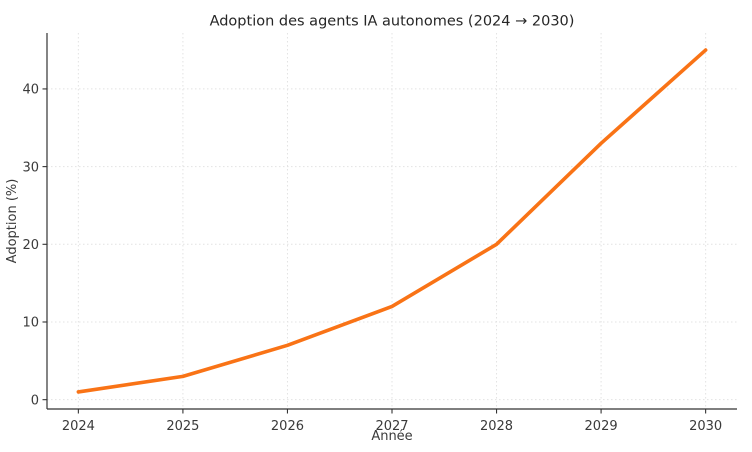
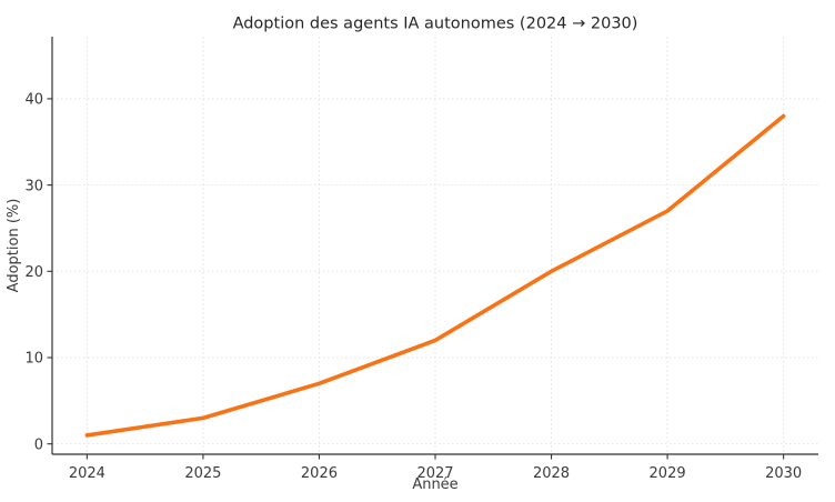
2029: 33 -> 27
2030: 45 -> 38
